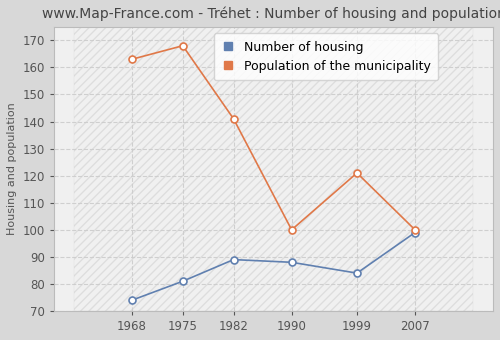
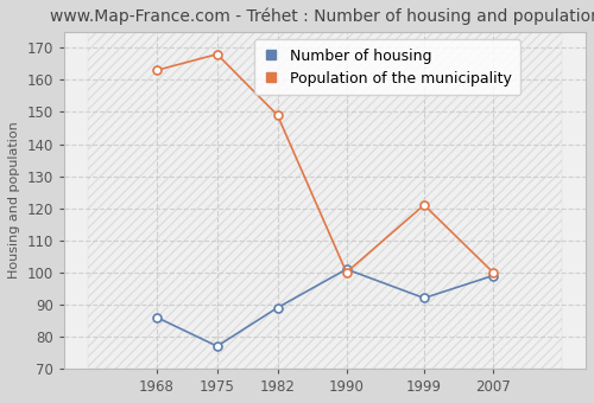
Number of housing/1968: 74 -> 86
Number of housing/1975: 81 -> 77
Population of the municipality/1982: 141 -> 149
Number of housing/1990: 88 -> 101
Number of housing/1999: 84 -> 92
